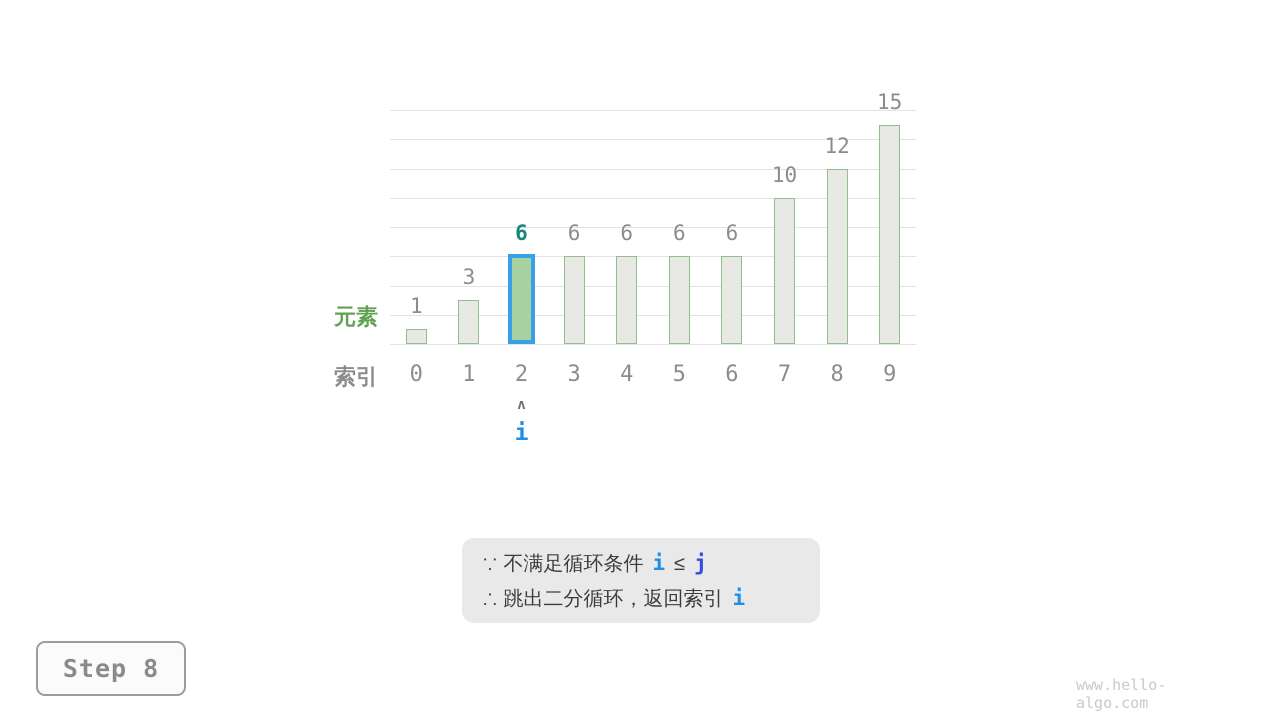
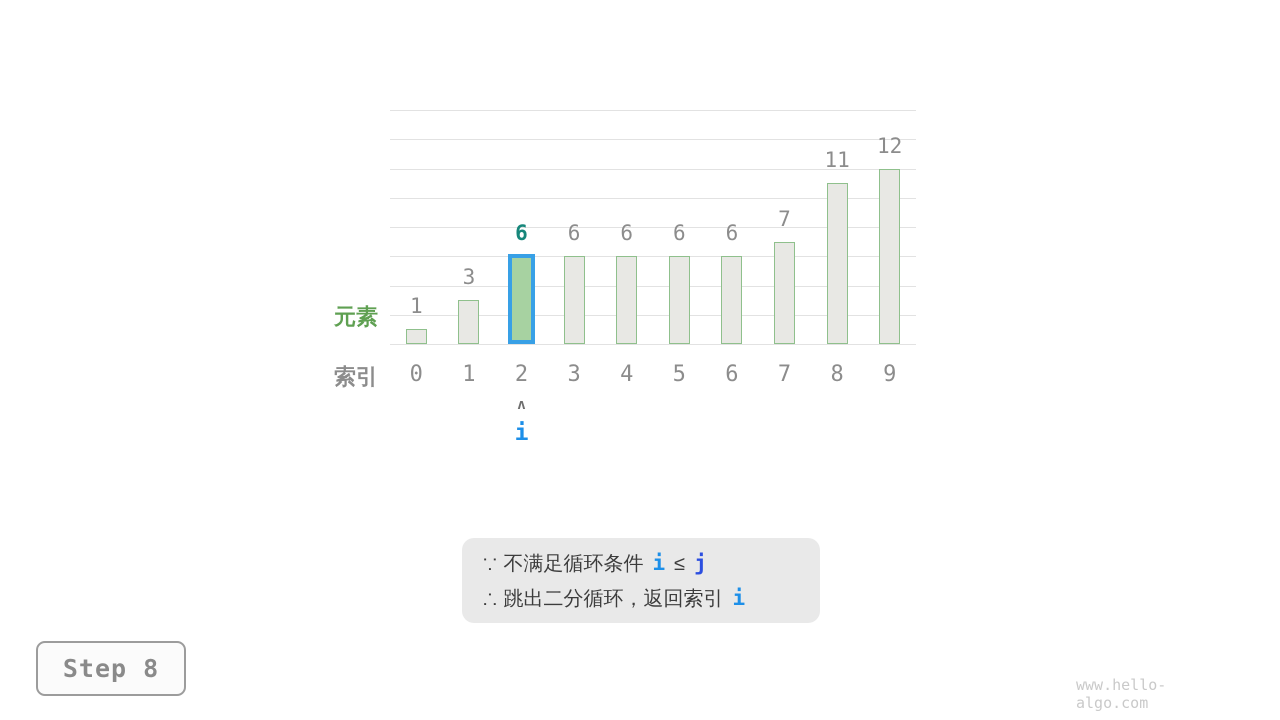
7: 10 -> 7
8: 12 -> 11
9: 15 -> 12
